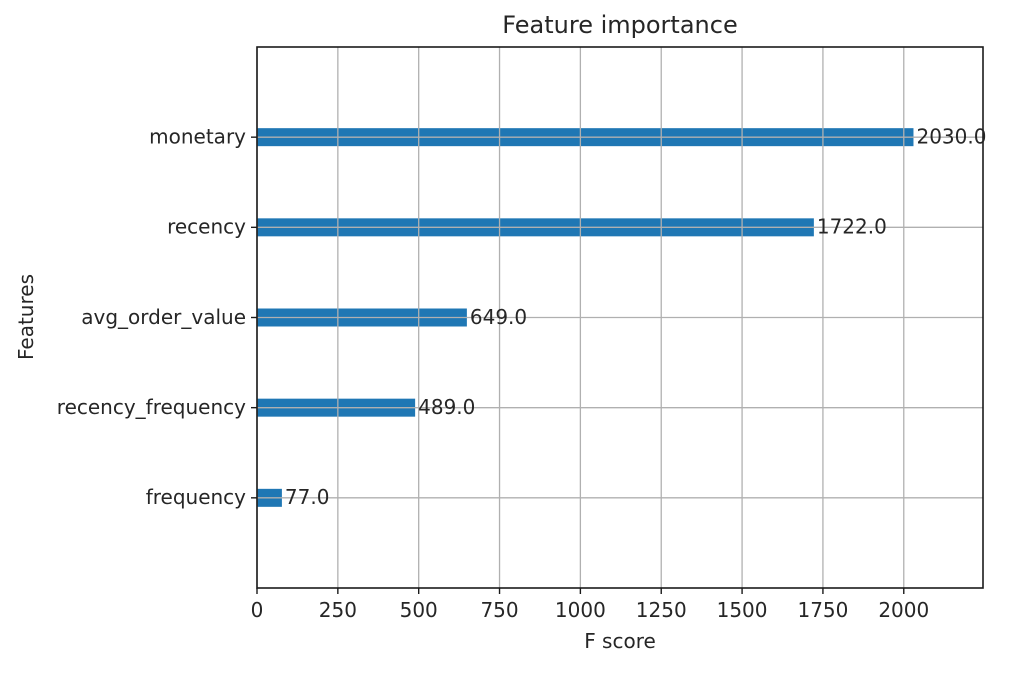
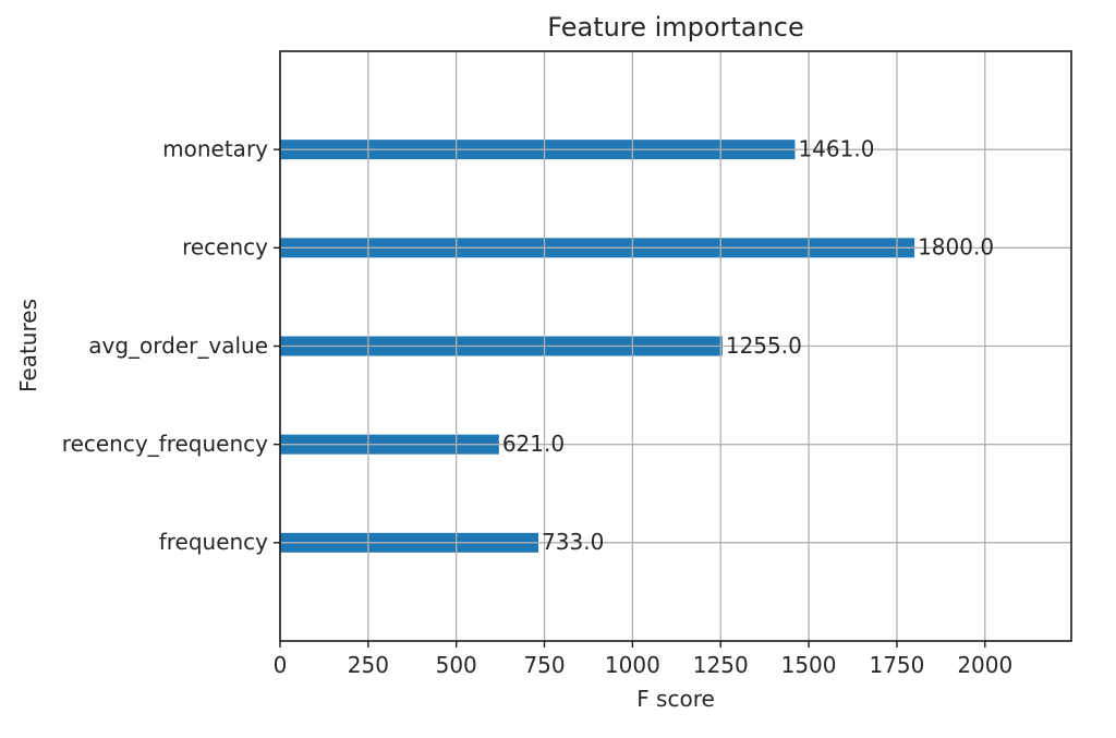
monetary: 2030.0 -> 1461.0
recency: 1722.0 -> 1800.0
avg_order_value: 649.0 -> 1255.0
recency_frequency: 489.0 -> 621.0
frequency: 77.0 -> 733.0
